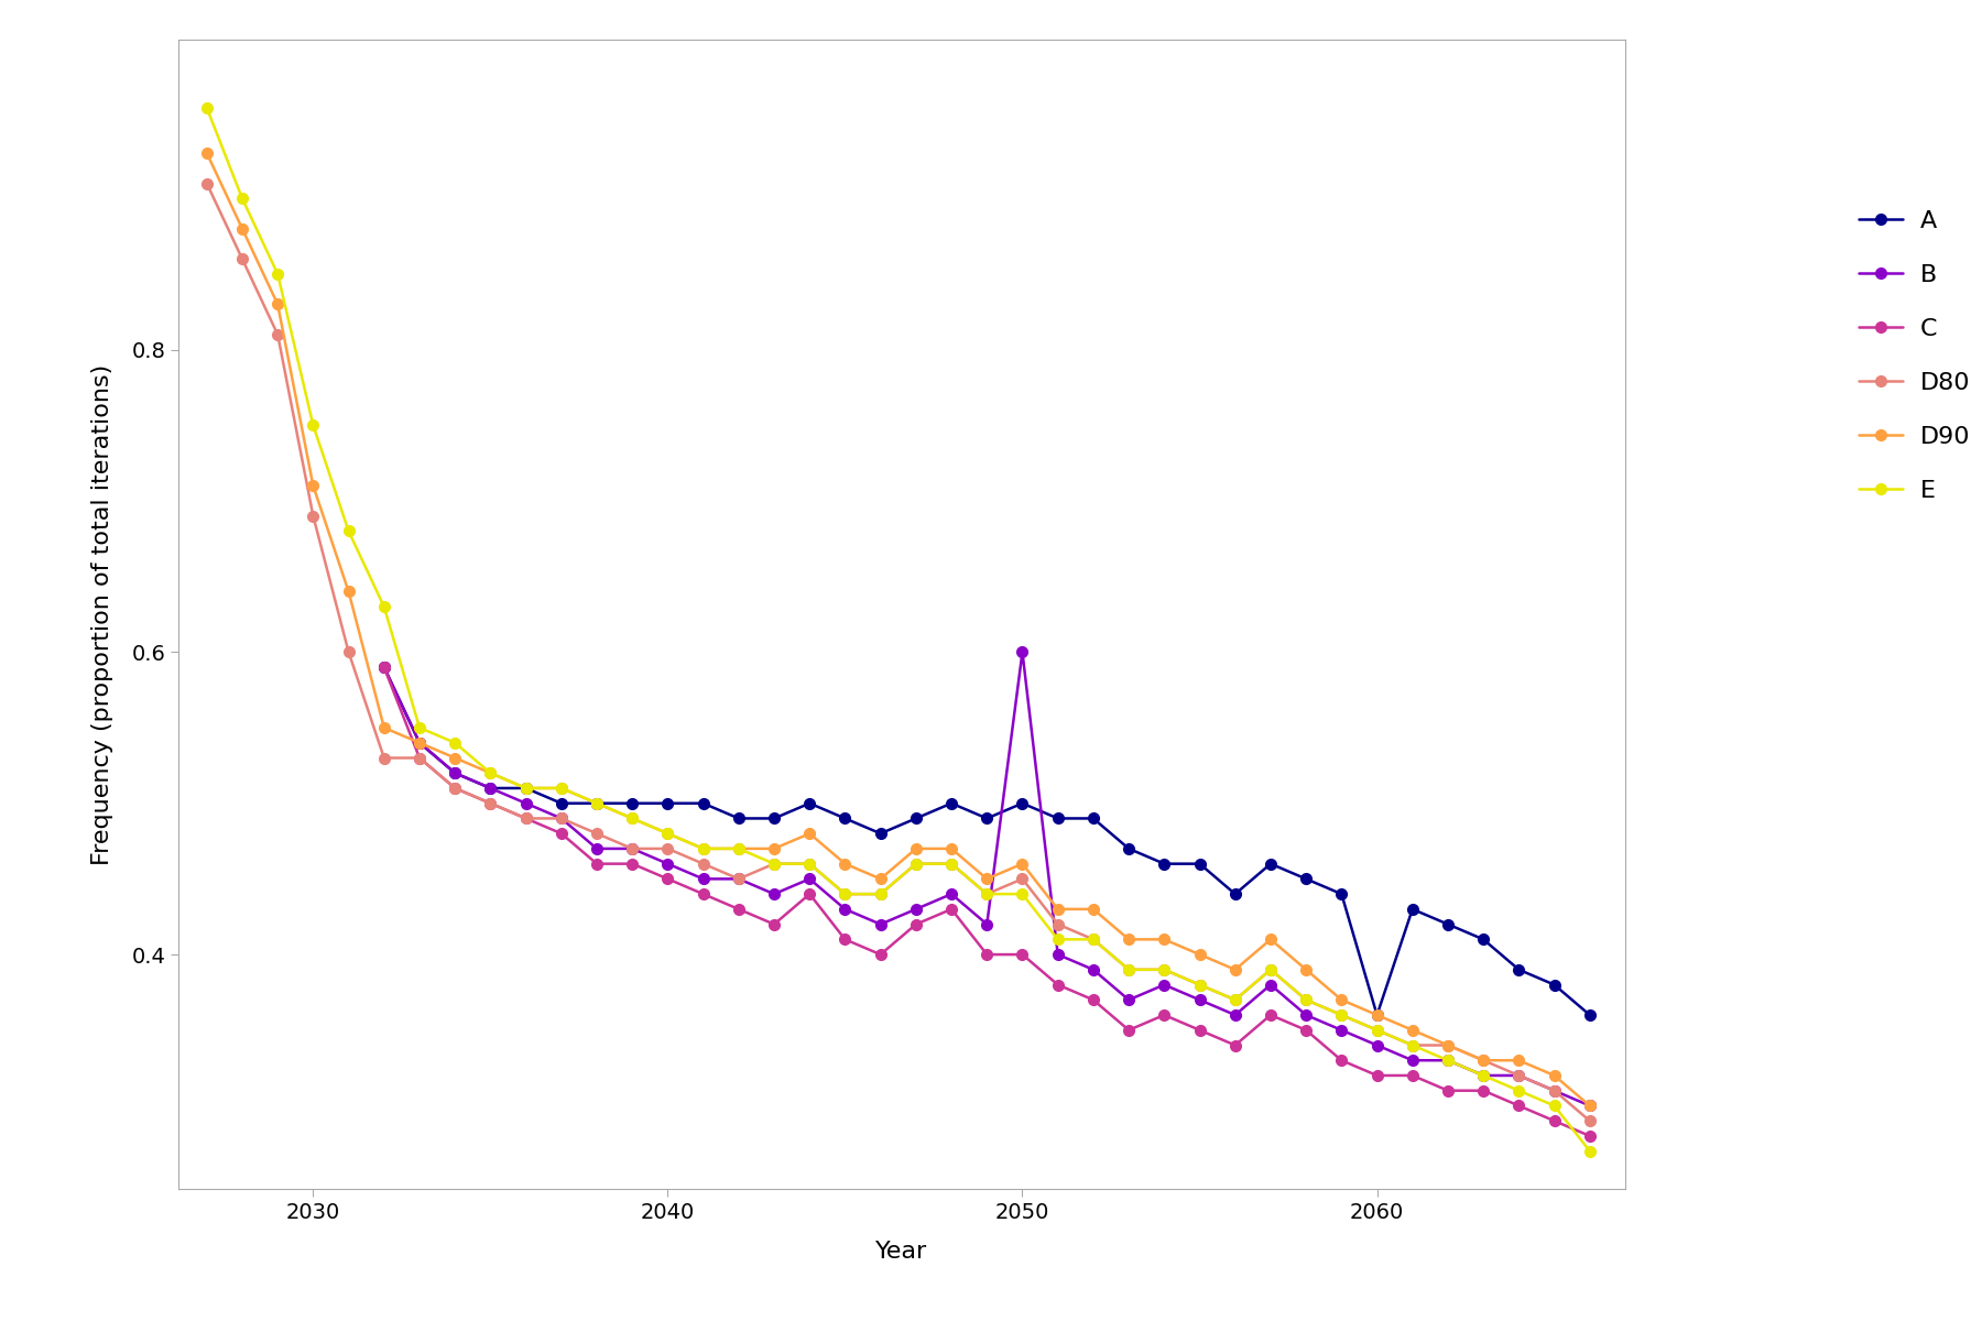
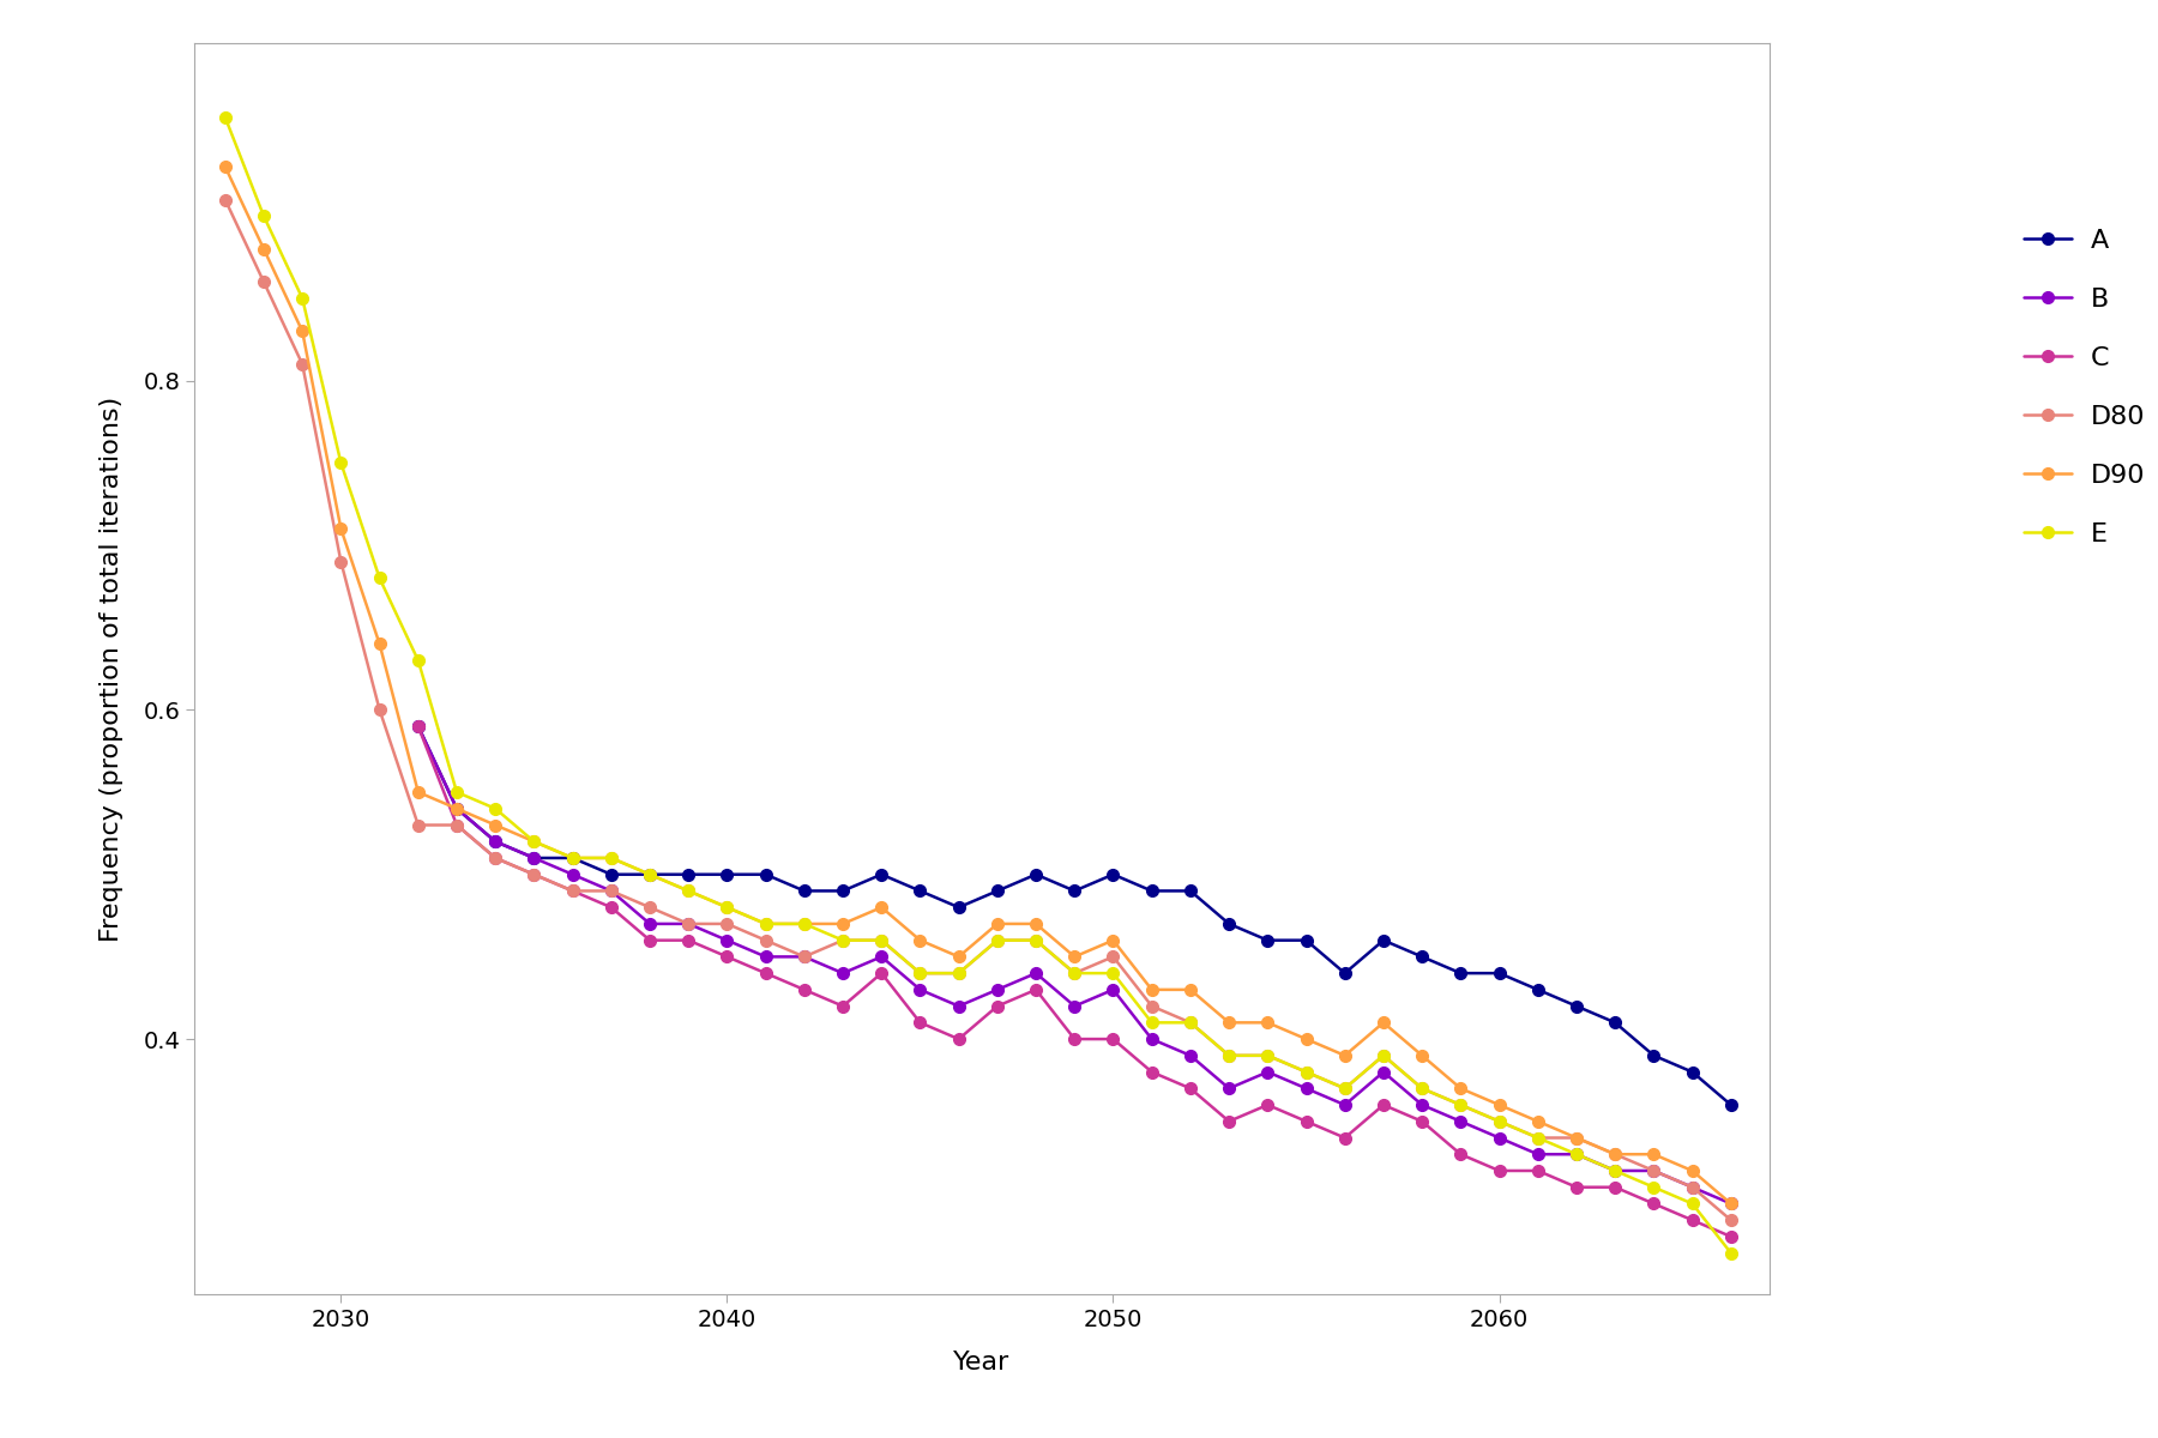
B/2050: 0.60 -> 0.43
A/2060: 0.36 -> 0.44
